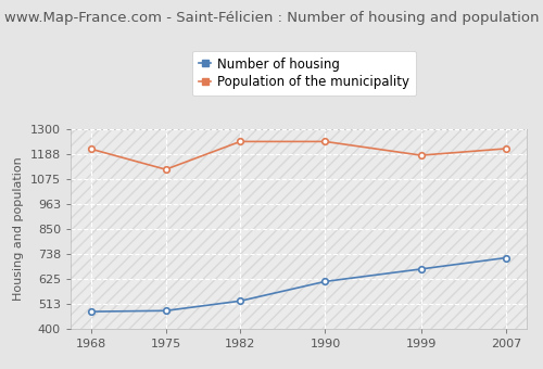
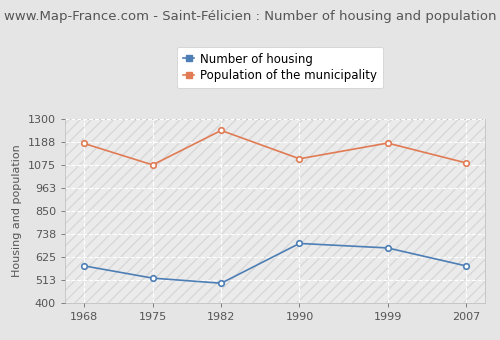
Number of housing/1968: 476 -> 580
Population of the municipality/1968: 1210 -> 1180
Number of housing/1975: 480 -> 520
Population of the municipality/1975: 1118 -> 1075
Number of housing/1982: 524 -> 495
Number of housing/1990: 612 -> 690
Population of the municipality/1990: 1244 -> 1105
Number of housing/2007: 719 -> 580
Population of the municipality/2007: 1212 -> 1085
